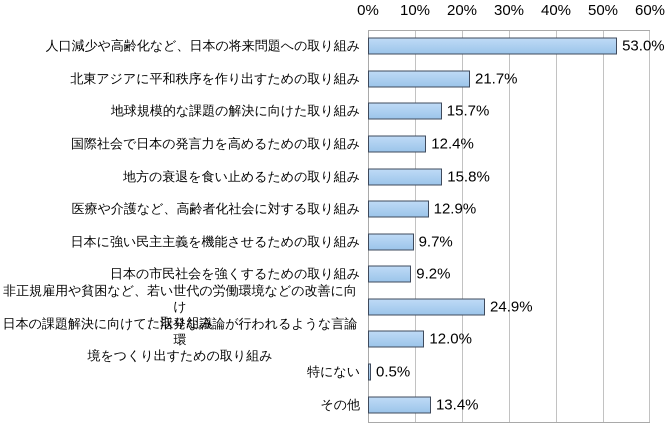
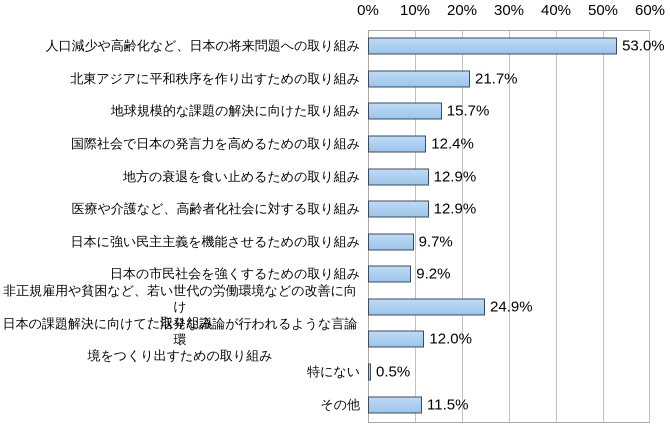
地方の衰退を食い止めるための取り組み: 15.8% -> 12.9%
その他: 13.4% -> 11.5%
